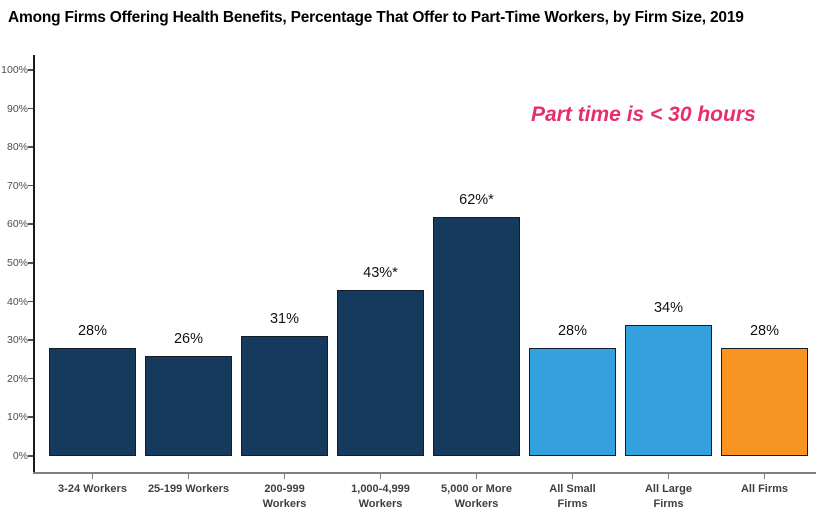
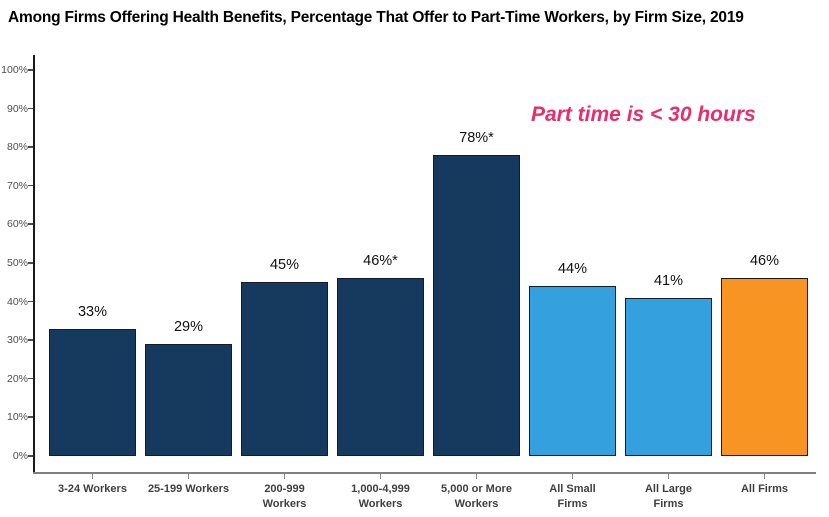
3-24 Workers: 28% -> 33%
25-199 Workers: 26% -> 29%
200-999 Workers: 31% -> 45%
1,000-4,999 Workers: 43 -> 46
5,000 or More Workers: 62 -> 78
All Small Firms: 28% -> 44%
All Large Firms: 34% -> 41%
All Firms: 28% -> 46%
